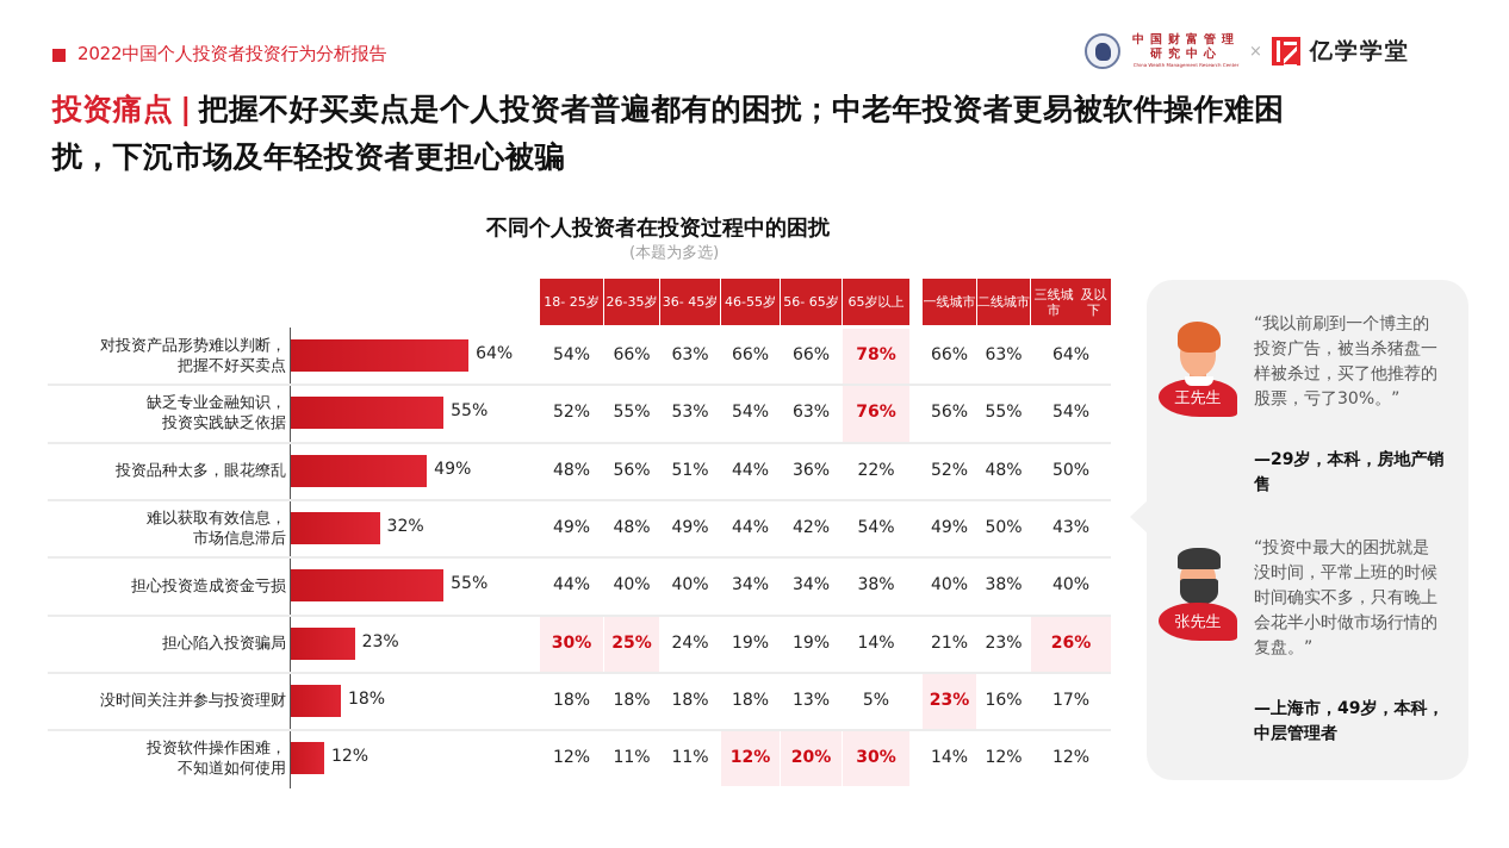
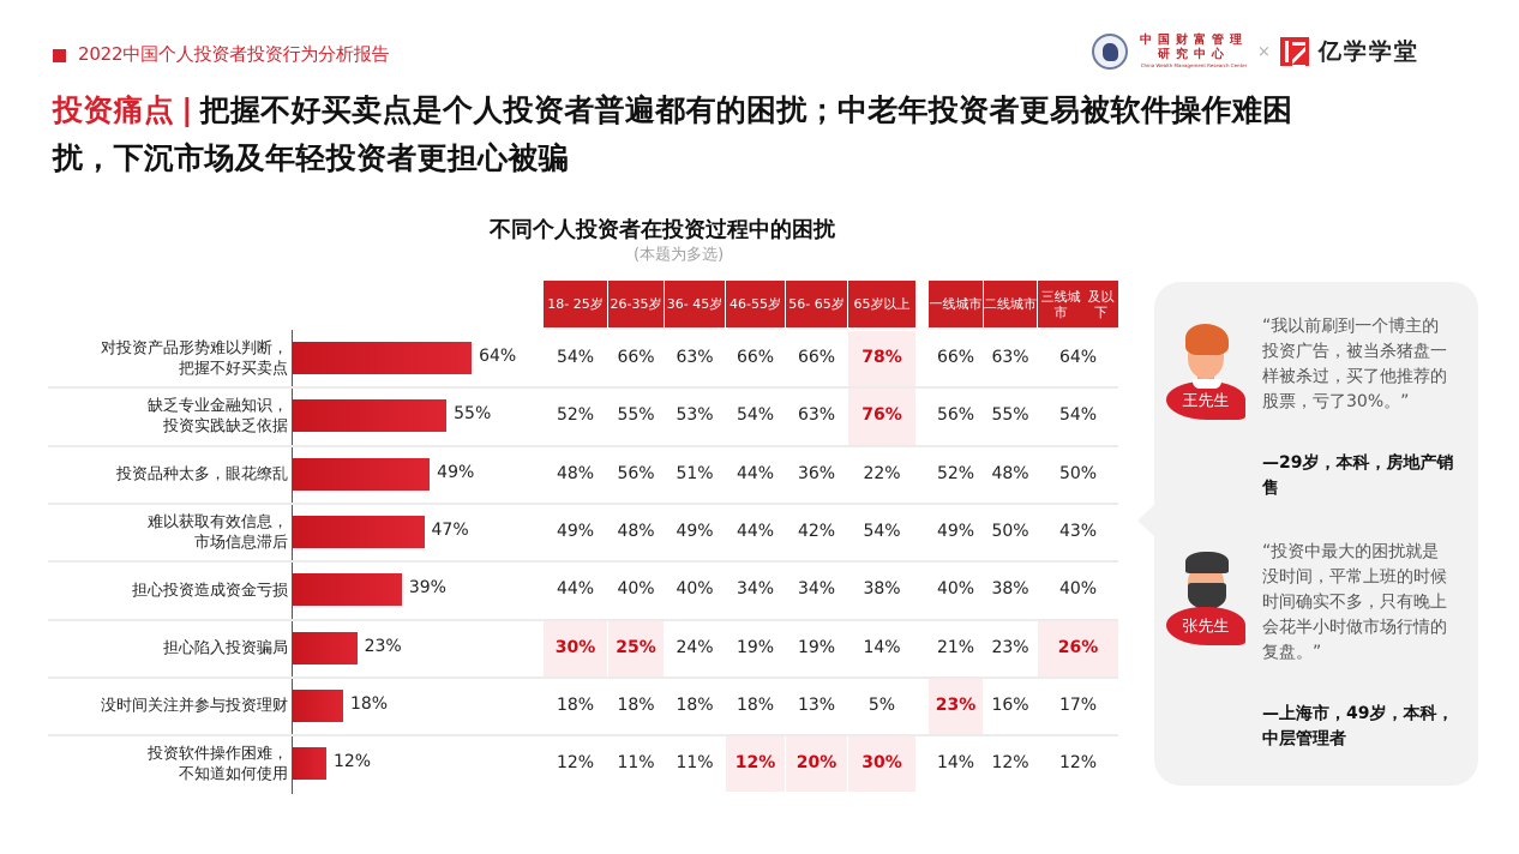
难以获取有效信息，市场信息滞后: 32% -> 47%
担心投资造成资金亏损: 55% -> 39%
